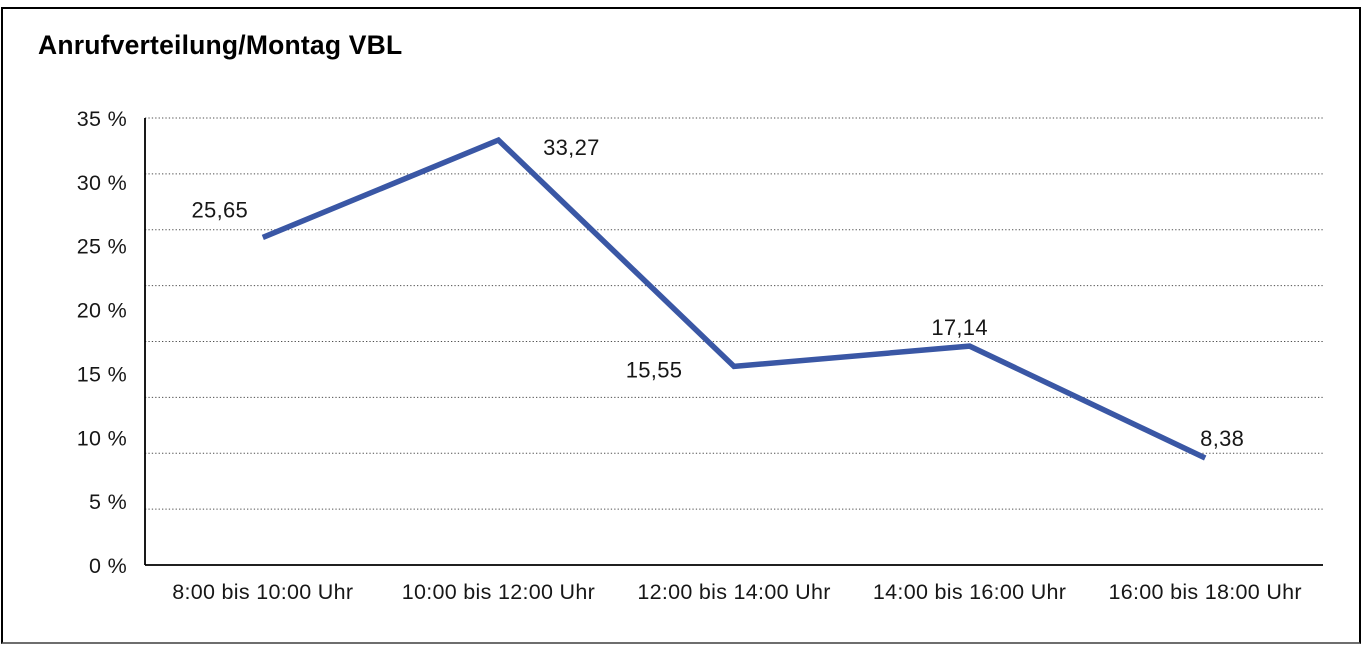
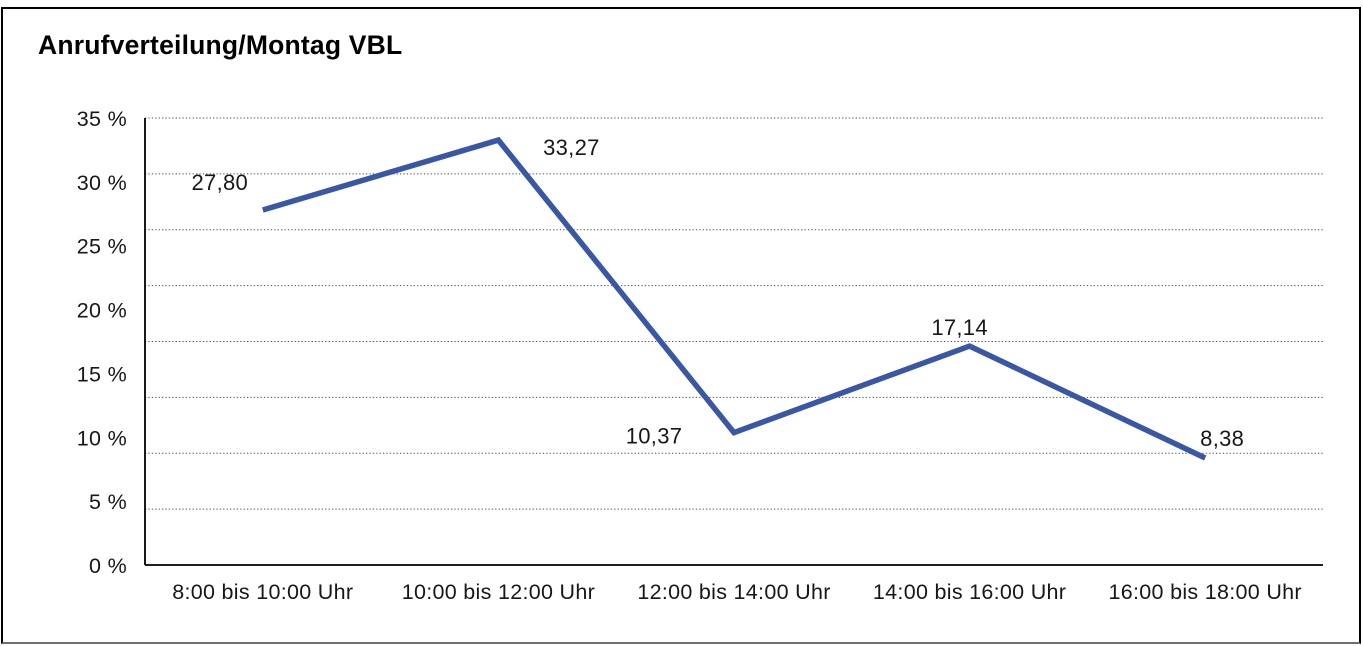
8:00 bis 10:00 Uhr: 25,65 -> 27,80
12:00 bis 14:00 Uhr: 15,55 -> 10,37
